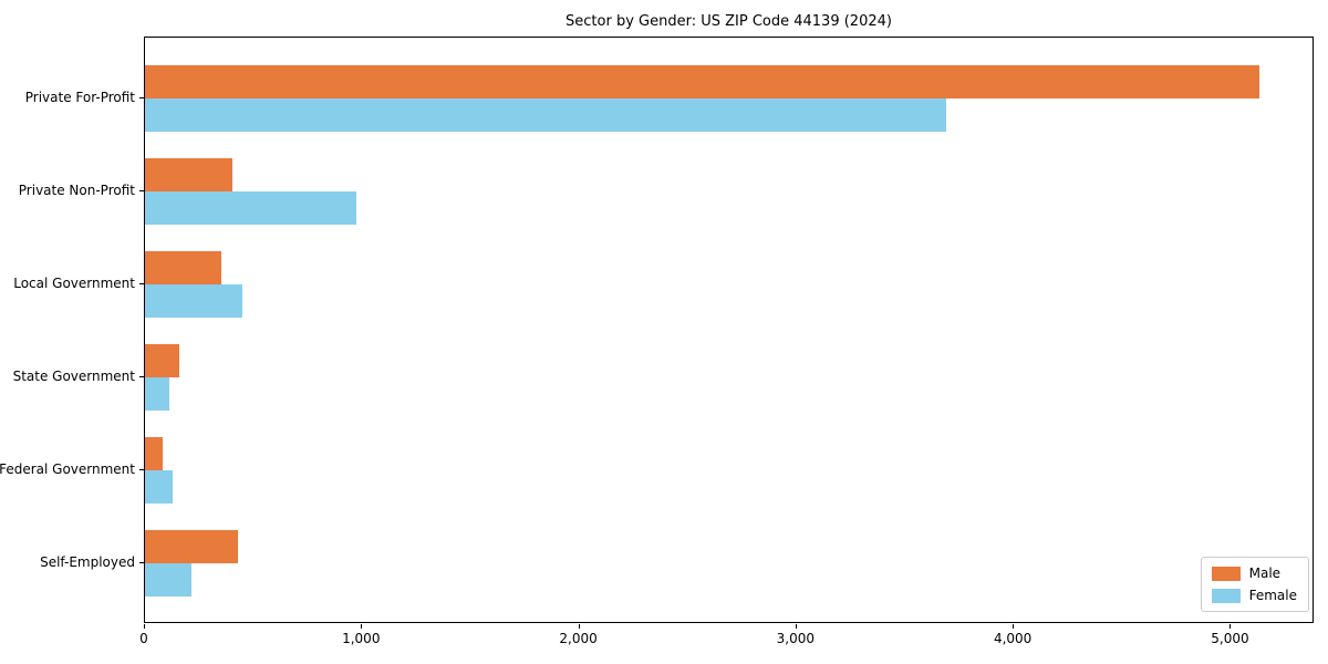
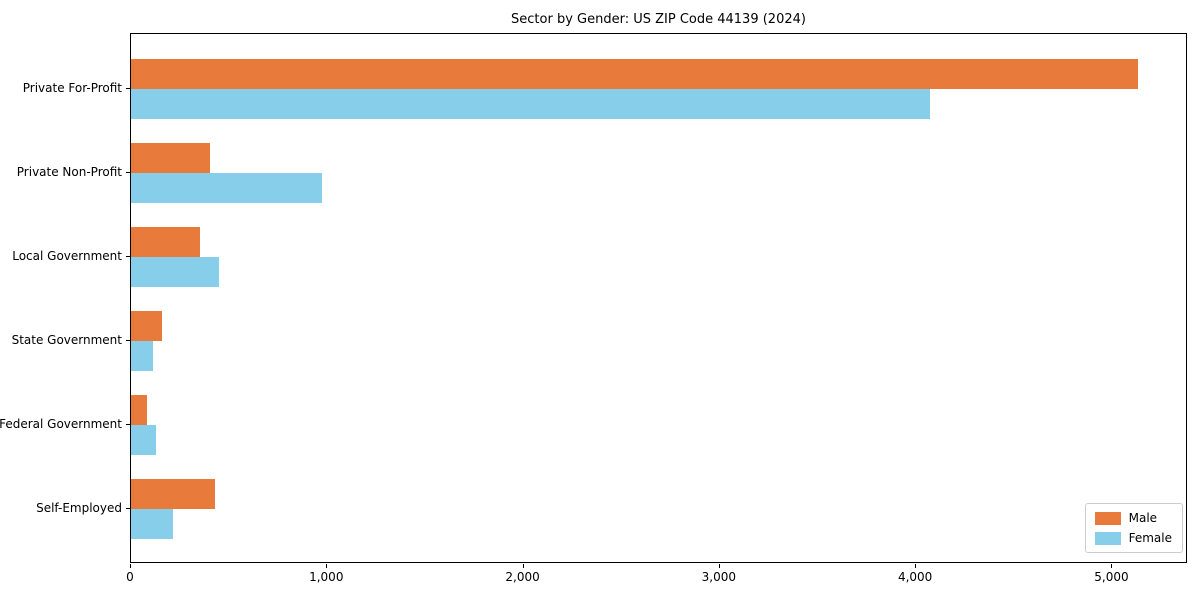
Female/Private For-Profit: 3690 -> 4070
